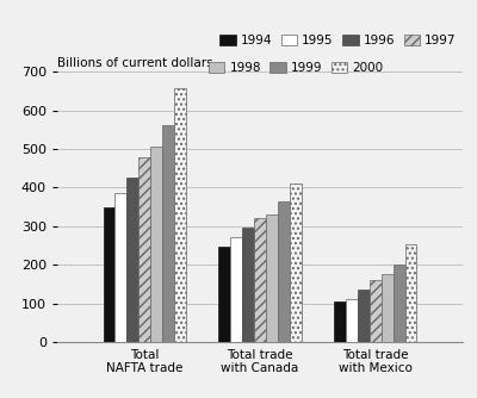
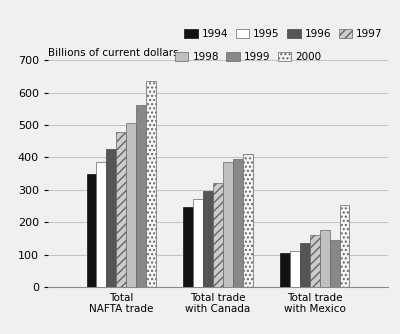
2000/Total NAFTA trade: 658 -> 635
1998/Total trade with Canada: 330 -> 385
1999/Total trade with Canada: 365 -> 395
1999/Total trade with Mexico: 202 -> 145
